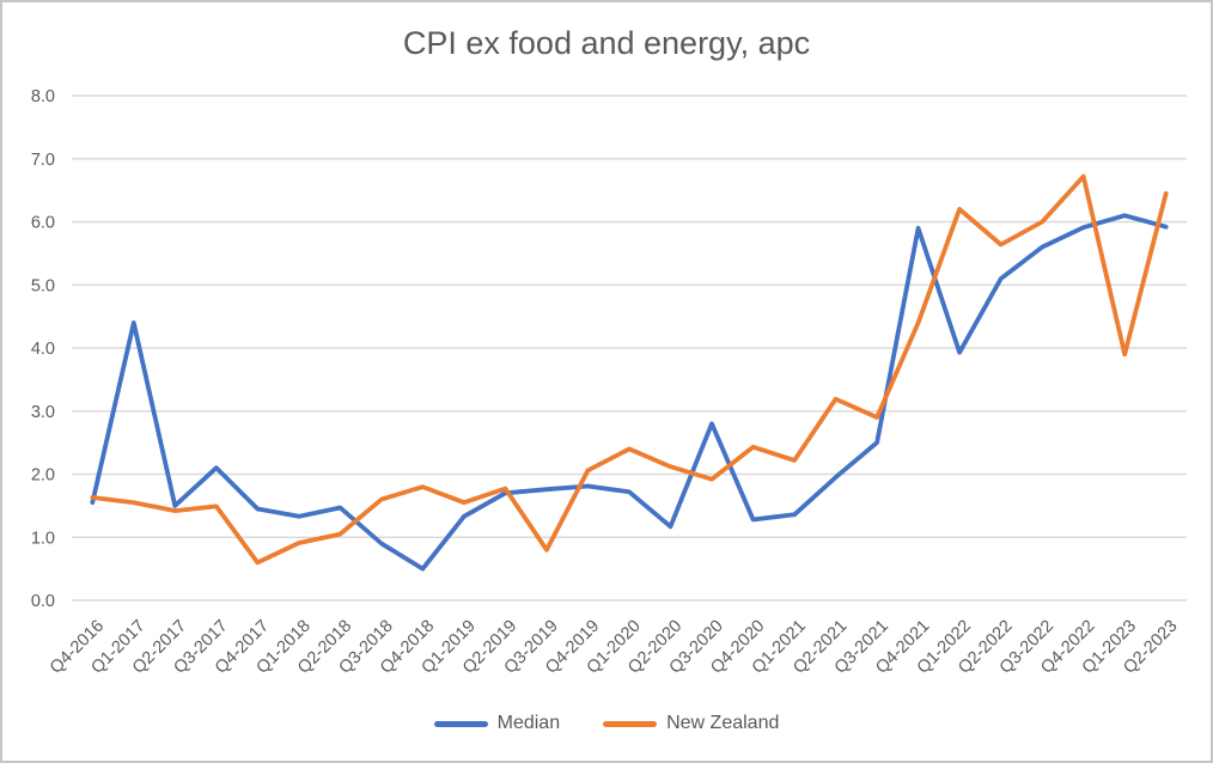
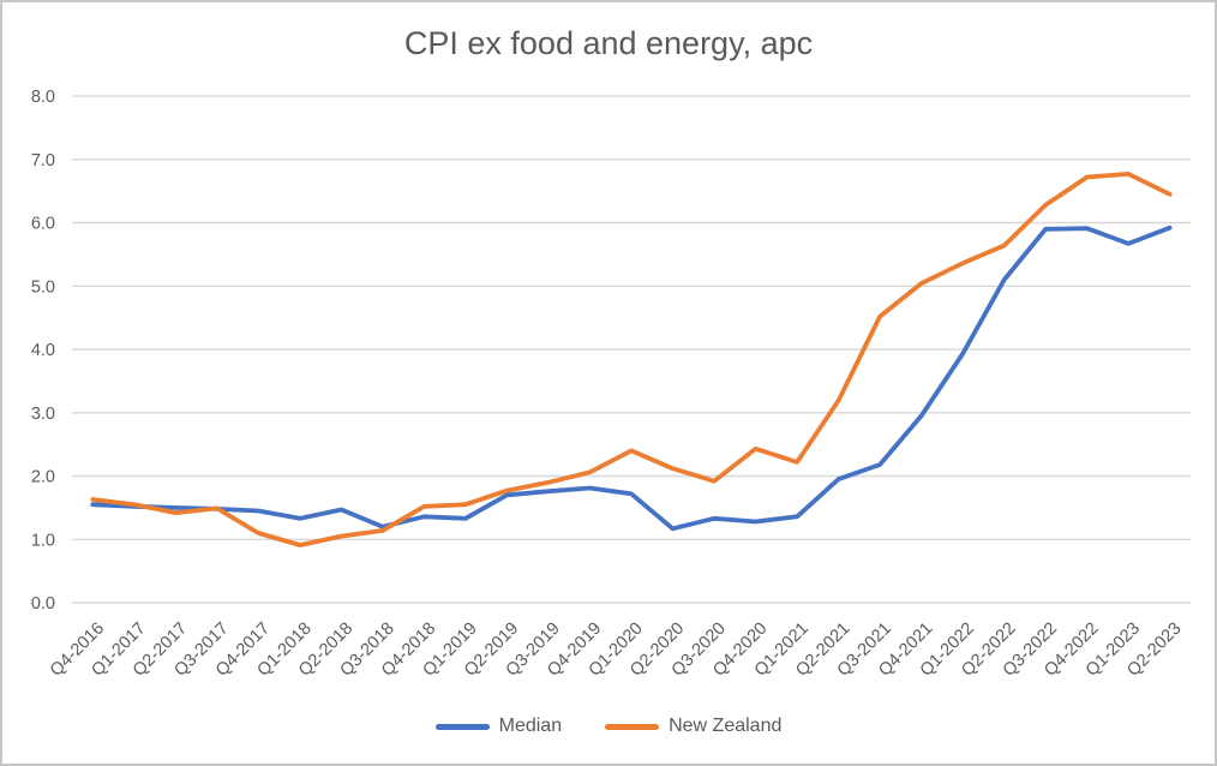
Median/Q1-2017: 4.4 -> 1.5
Median/Q3-2017: 2.1 -> 1.5
New Zealand/Q4-2017: 0.6 -> 1.1
Median/Q3-2018: 0.9 -> 1.2
New Zealand/Q3-2018: 1.6 -> 1.1
Median/Q4-2018: 0.5 -> 1.4
New Zealand/Q4-2018: 1.8 -> 1.5
New Zealand/Q3-2019: 0.8 -> 1.9
Median/Q3-2020: 2.8 -> 1.3
Median/Q3-2021: 2.5 -> 2.2
New Zealand/Q3-2021: 2.9 -> 4.5
Median/Q4-2021: 5.9 -> 3.0
New Zealand/Q4-2021: 4.4 -> 5.0
New Zealand/Q1-2022: 6.2 -> 5.4
Median/Q3-2022: 5.6 -> 5.9
New Zealand/Q3-2022: 6.0 -> 6.3
Median/Q1-2023: 6.1 -> 5.7
New Zealand/Q1-2023: 3.9 -> 6.8
